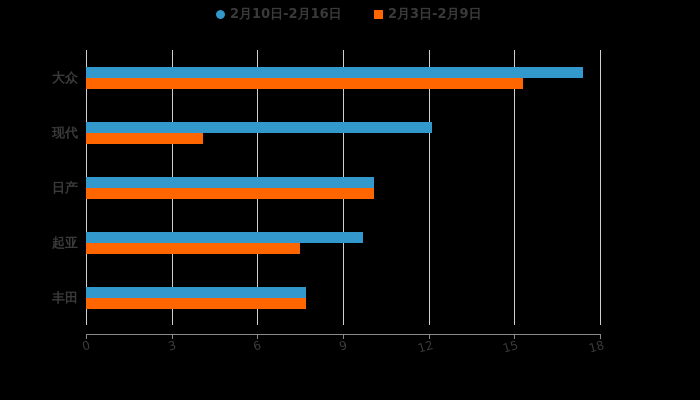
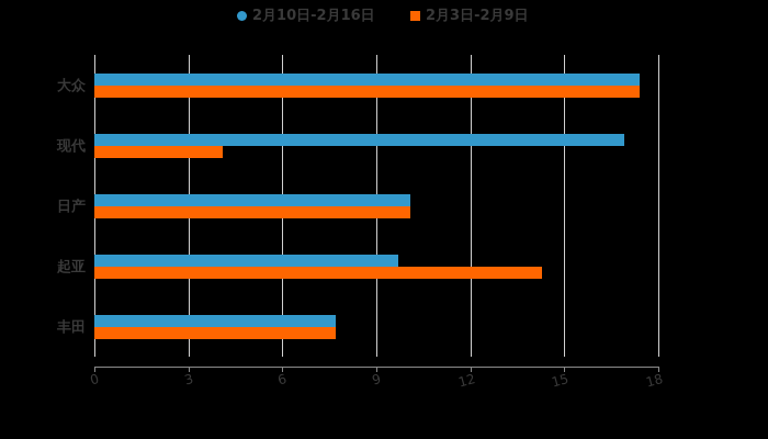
2月3日-2月9日/大众: 15.3 -> 17.4
2月10日-2月16日/现代: 12.1 -> 16.9
2月3日-2月9日/起亚: 7.5 -> 14.3
